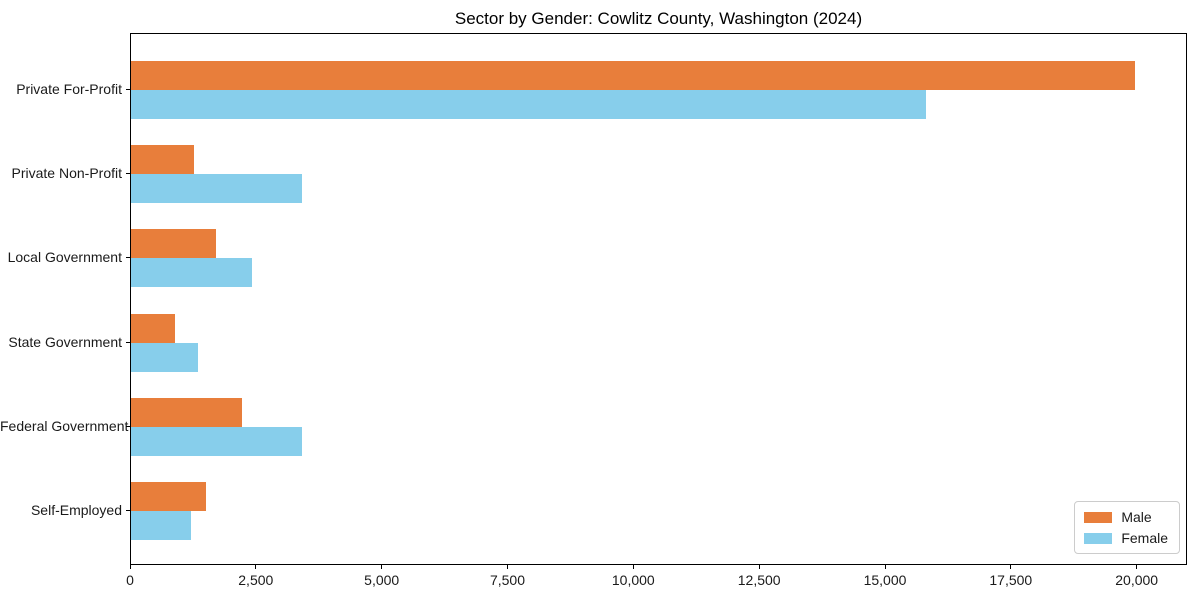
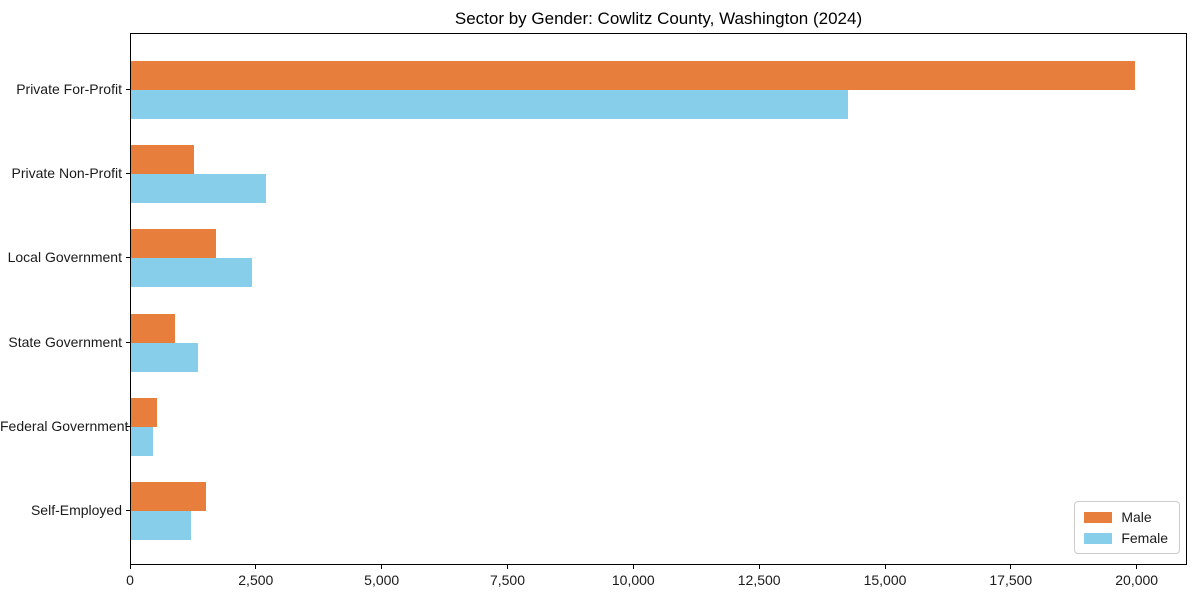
Female/Private For-Profit: 15800 -> 14200
Female/Private Non-Profit: 3400 -> 2700
Male/Federal Government: 2200 -> 500
Female/Federal Government: 3400 -> 400
